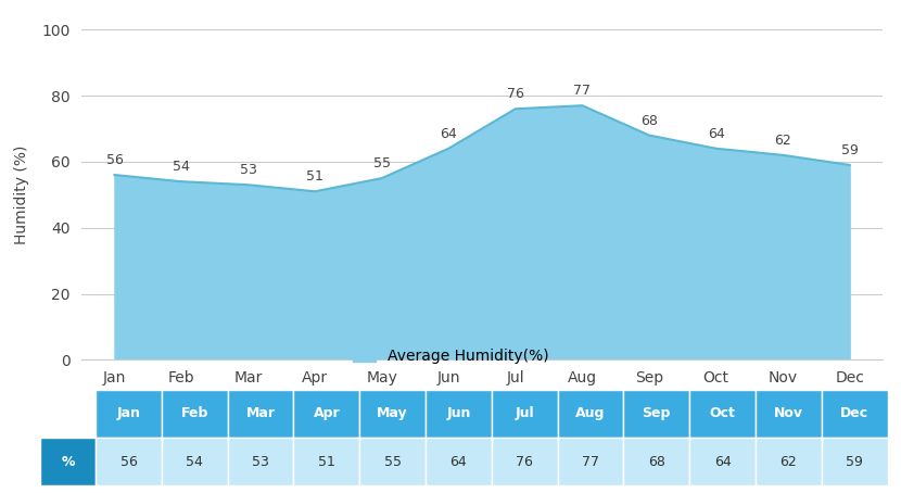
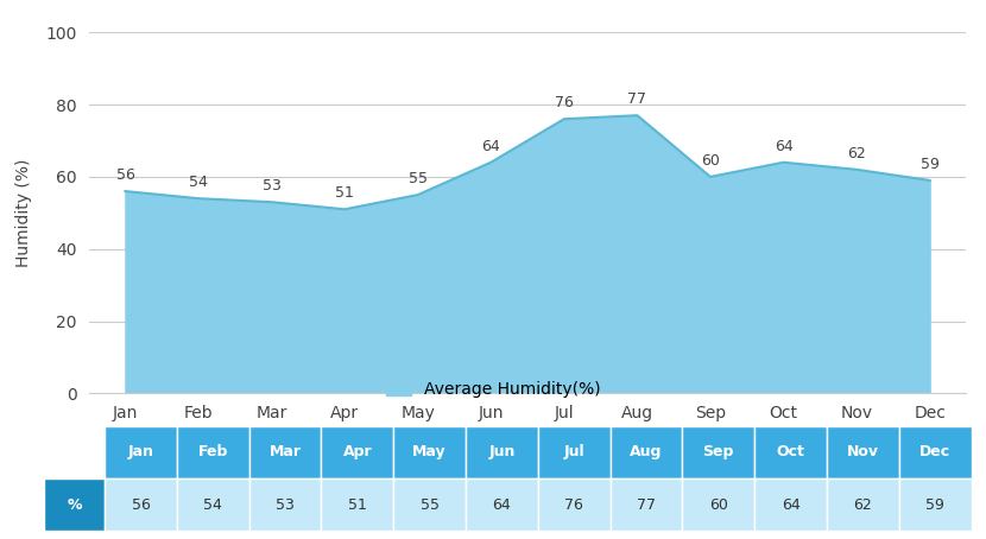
Sep: 68 -> 60
